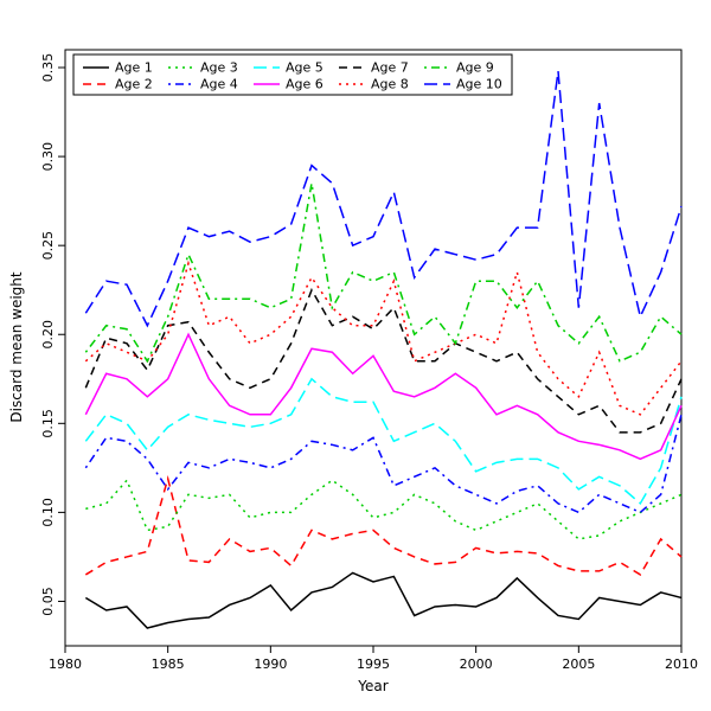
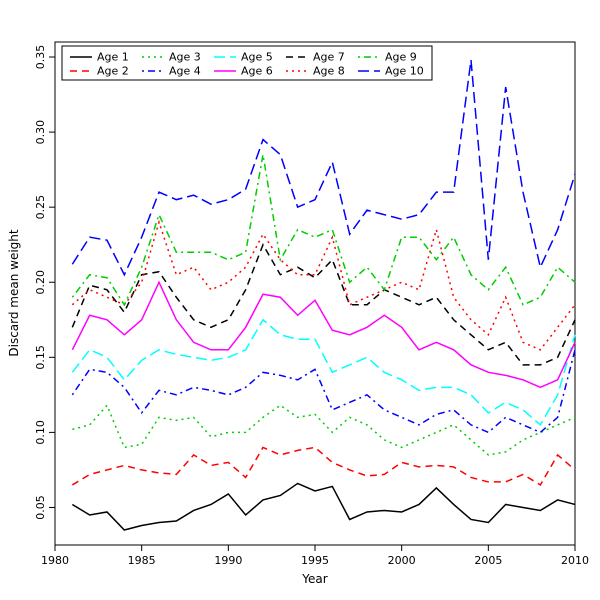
Age 2/1985: 0.119 -> 0.075
Age 3/1995: 0.097 -> 0.112
Age 5/2000: 0.123 -> 0.135
